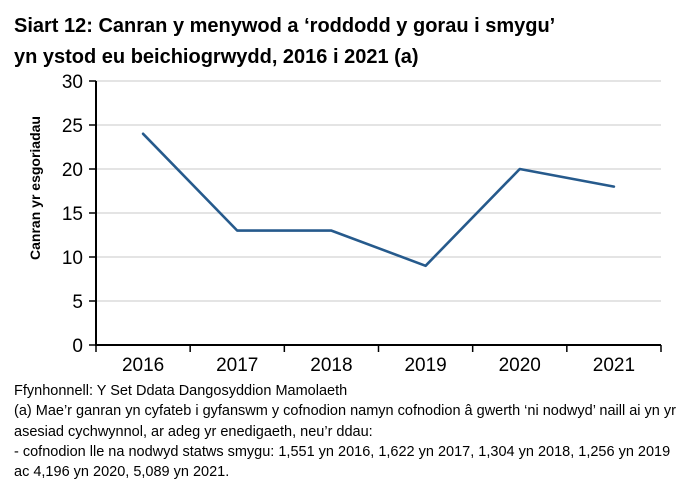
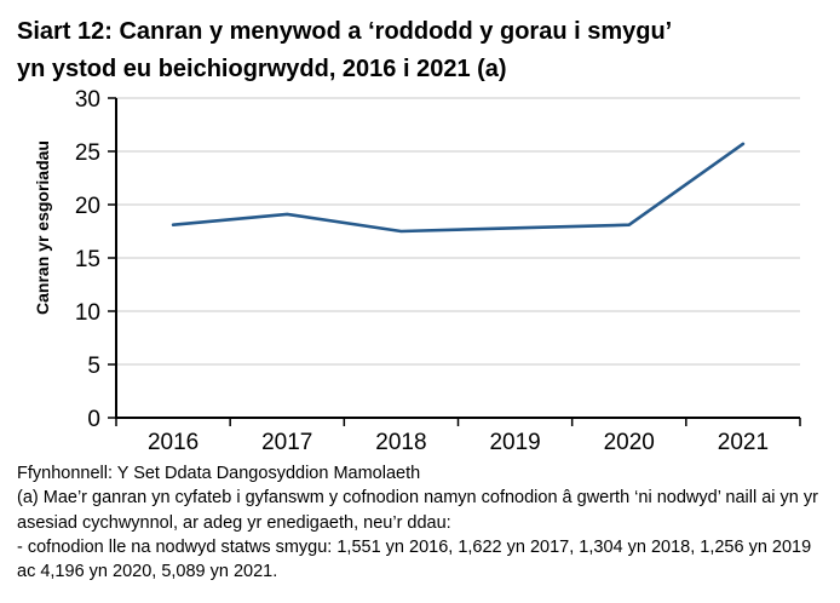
2016: 24 -> 18
2017: 13 -> 19
2018: 13 -> 18
2019: 9 -> 18
2020: 20 -> 18
2021: 18 -> 26
